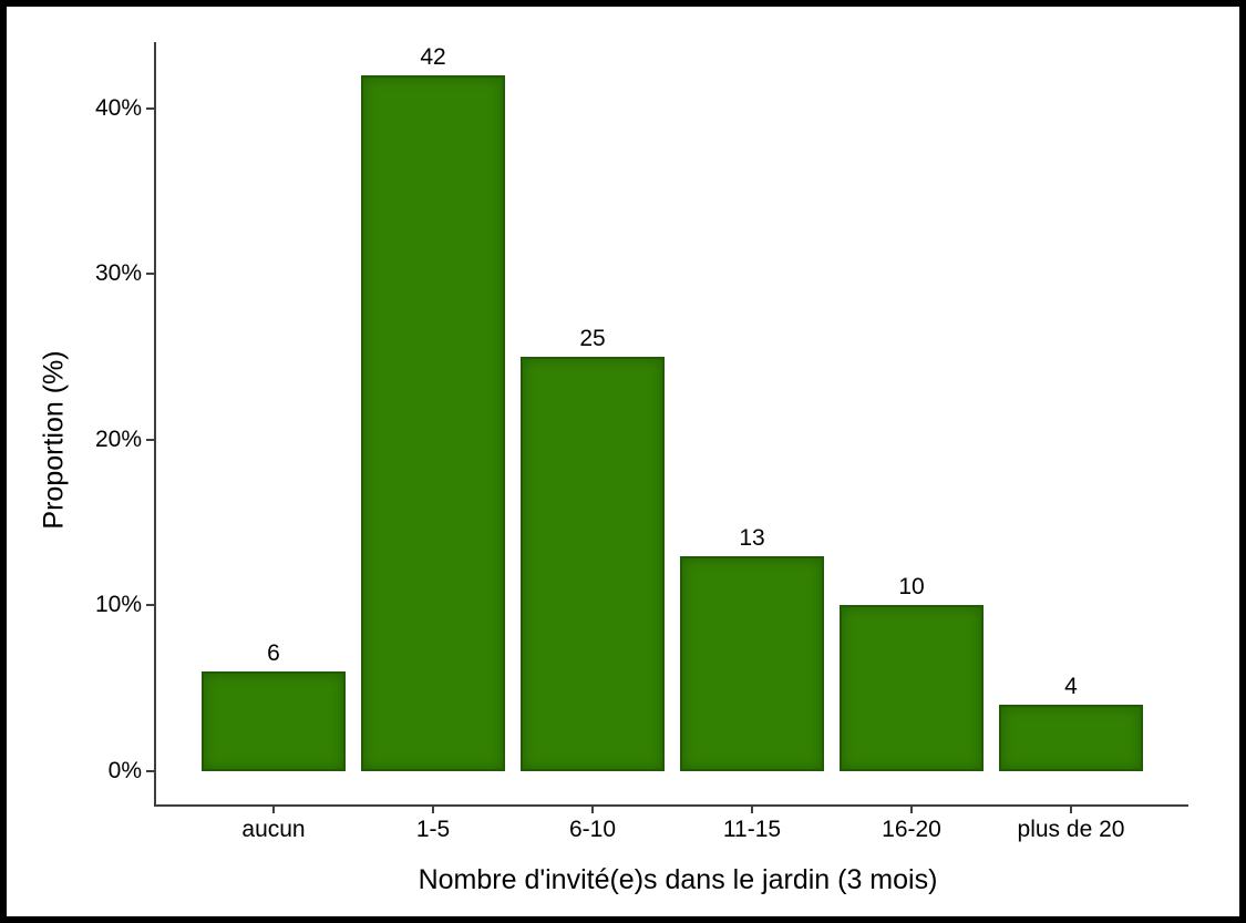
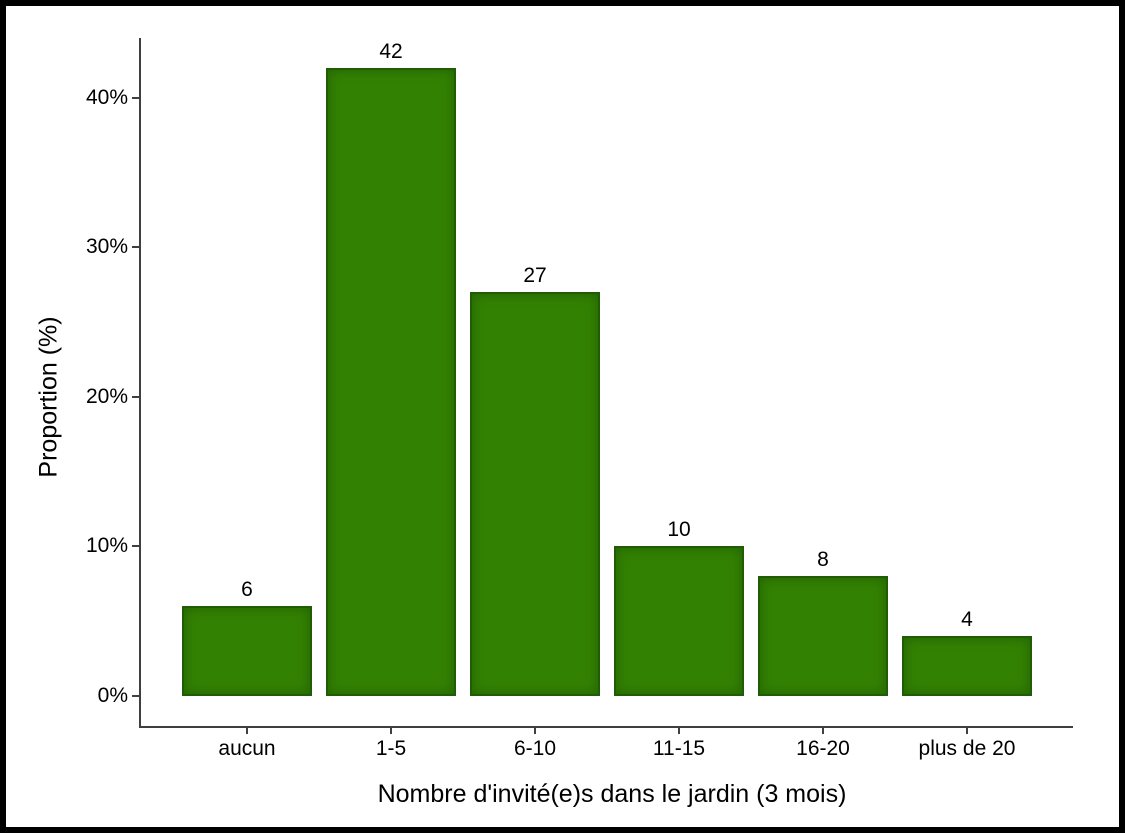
6-10: 25 -> 27
11-15: 13 -> 10
16-20: 10 -> 8
